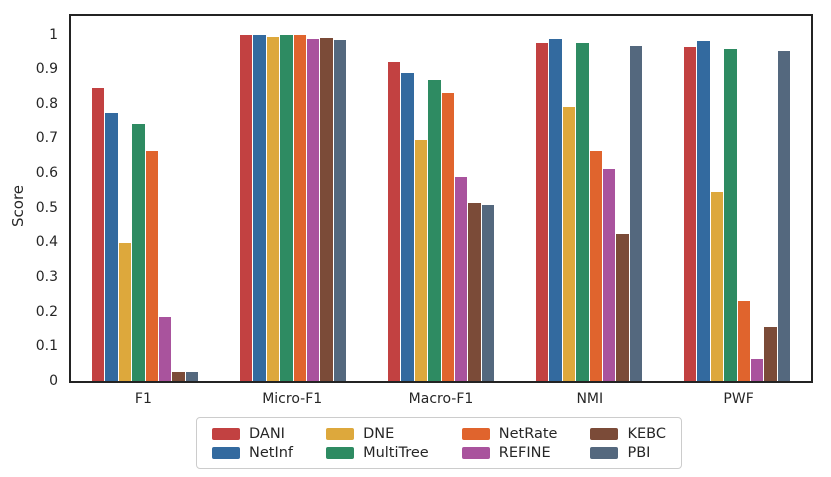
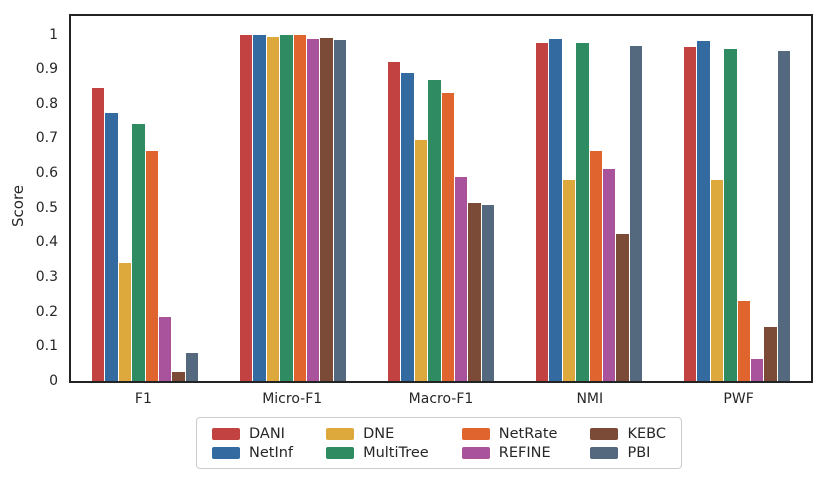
DNE/F1: 0.40 -> 0.34
PBI/F1: 0.03 -> 0.08
DNE/NMI: 0.79 -> 0.58
DNE/PWF: 0.55 -> 0.58
